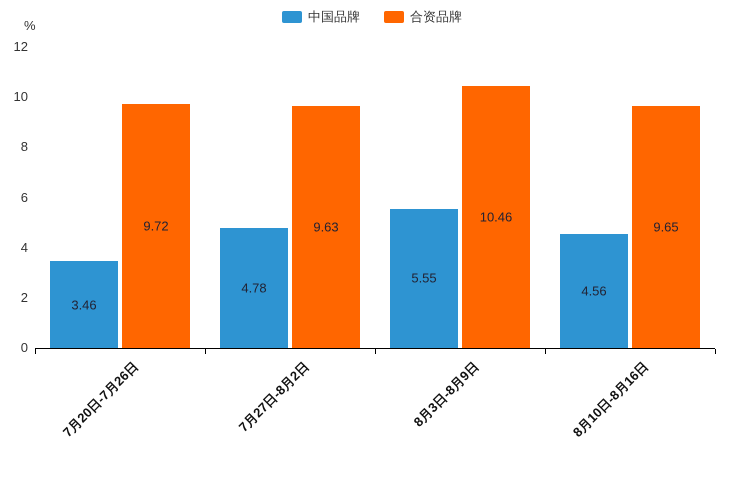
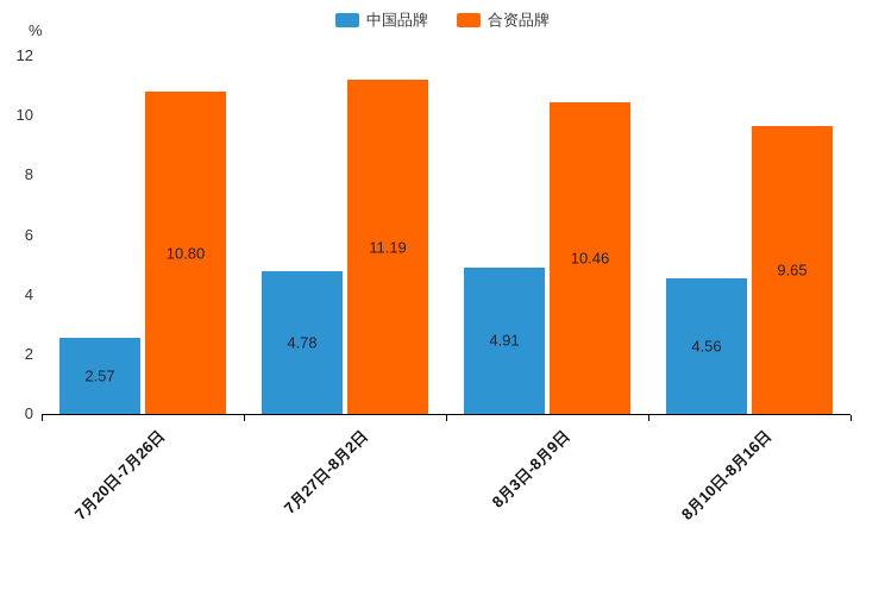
中国品牌/7月20日-7月26日: 3.46 -> 2.57
合资品牌/7月20日-7月26日: 9.72 -> 10.80
合资品牌/7月27日-8月2日: 9.63 -> 11.19
中国品牌/8月3日-8月9日: 5.55 -> 4.91
